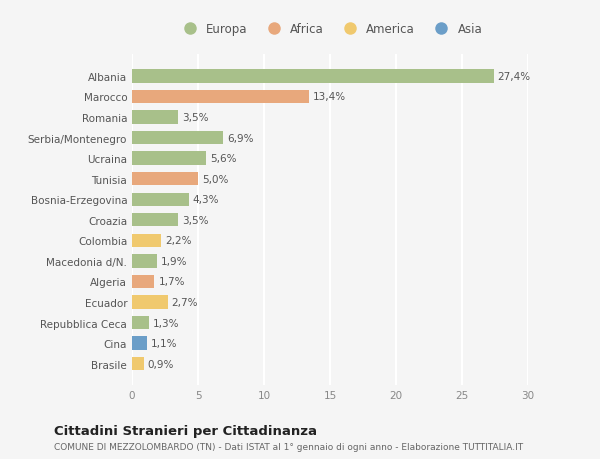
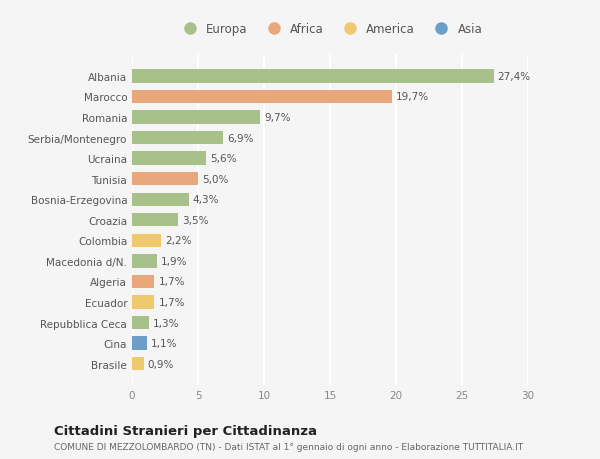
Marocco: 13,4% -> 19,7%
Romania: 3,5% -> 9,7%
Ecuador: 2,7% -> 1,7%
